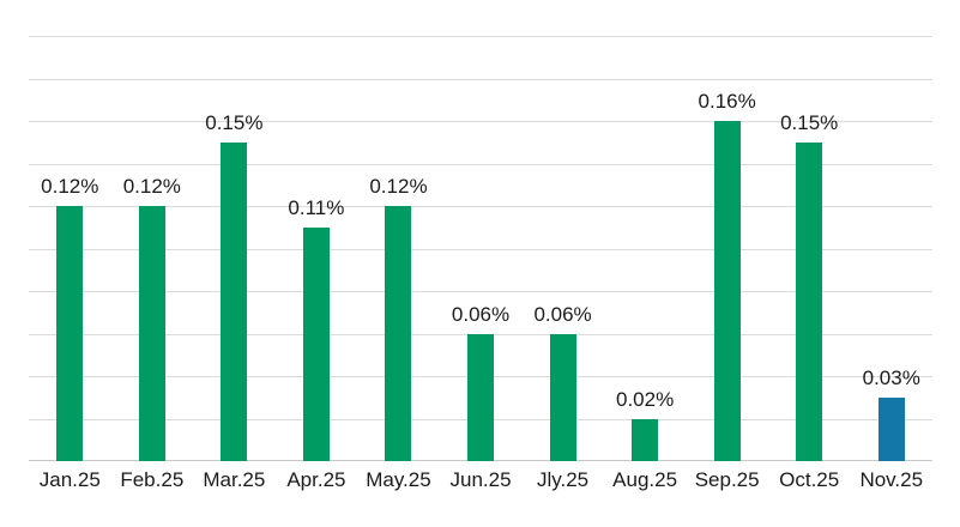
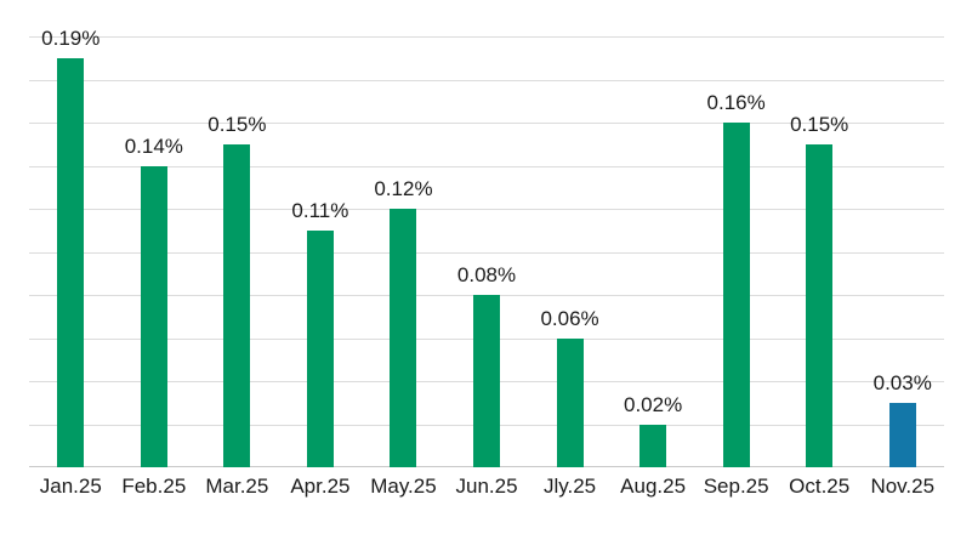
Jan.25: 0.12% -> 0.19%
Feb.25: 0.12% -> 0.14%
Jun.25: 0.06% -> 0.08%
